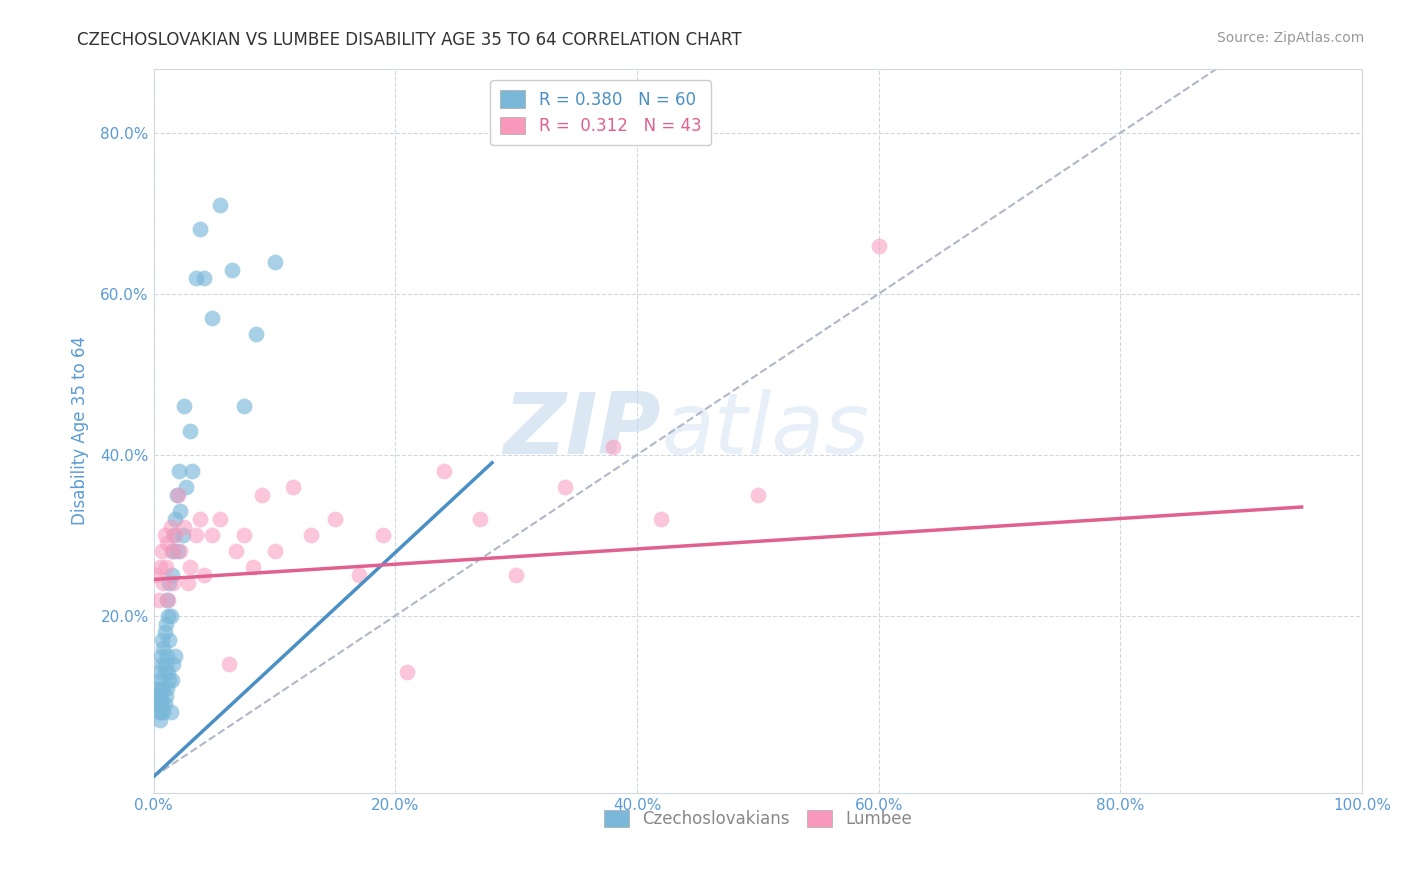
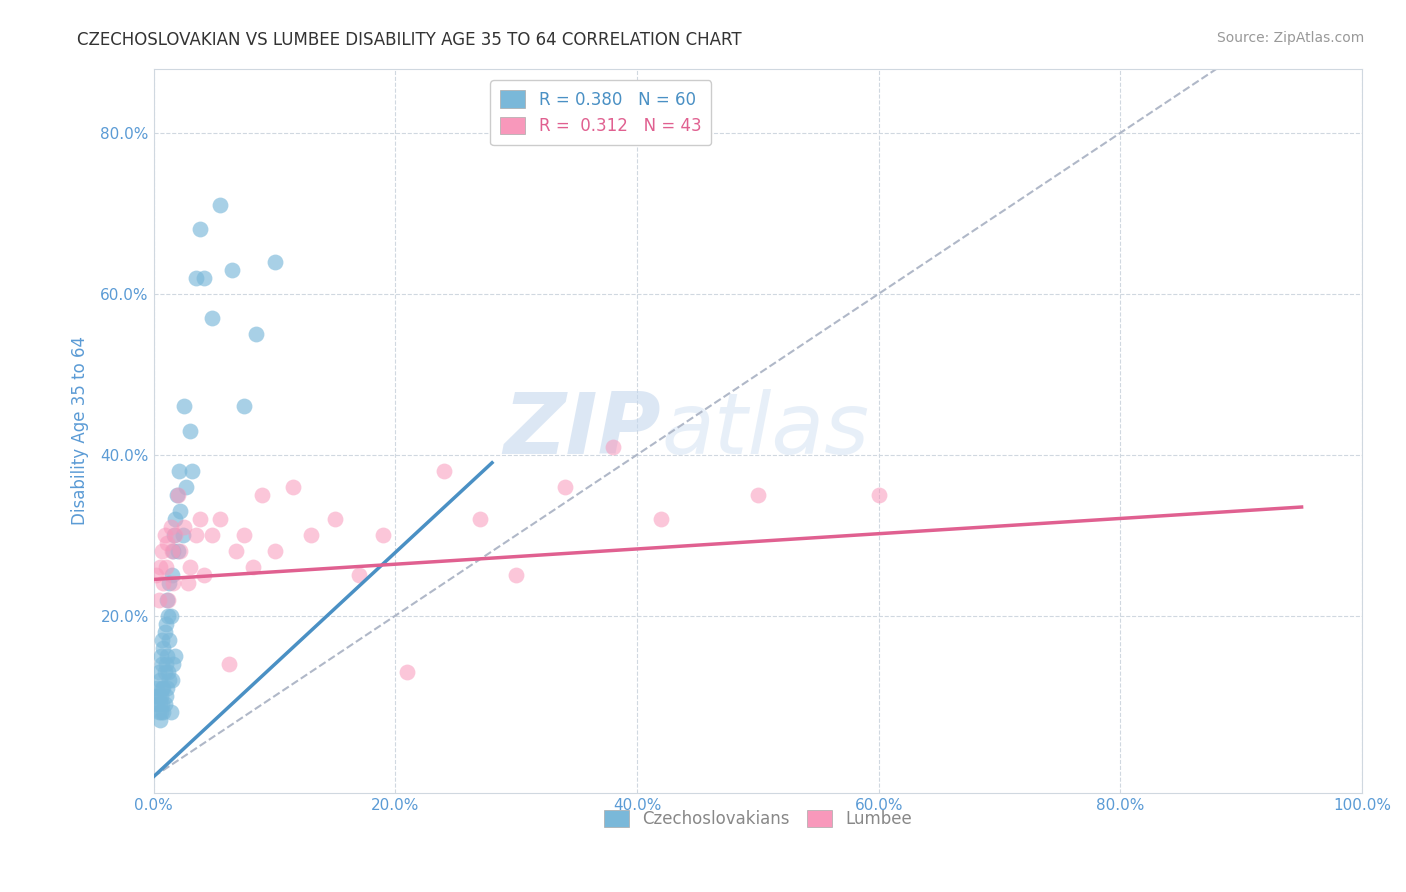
Lumbee/60.0%: 66% -> 35%
